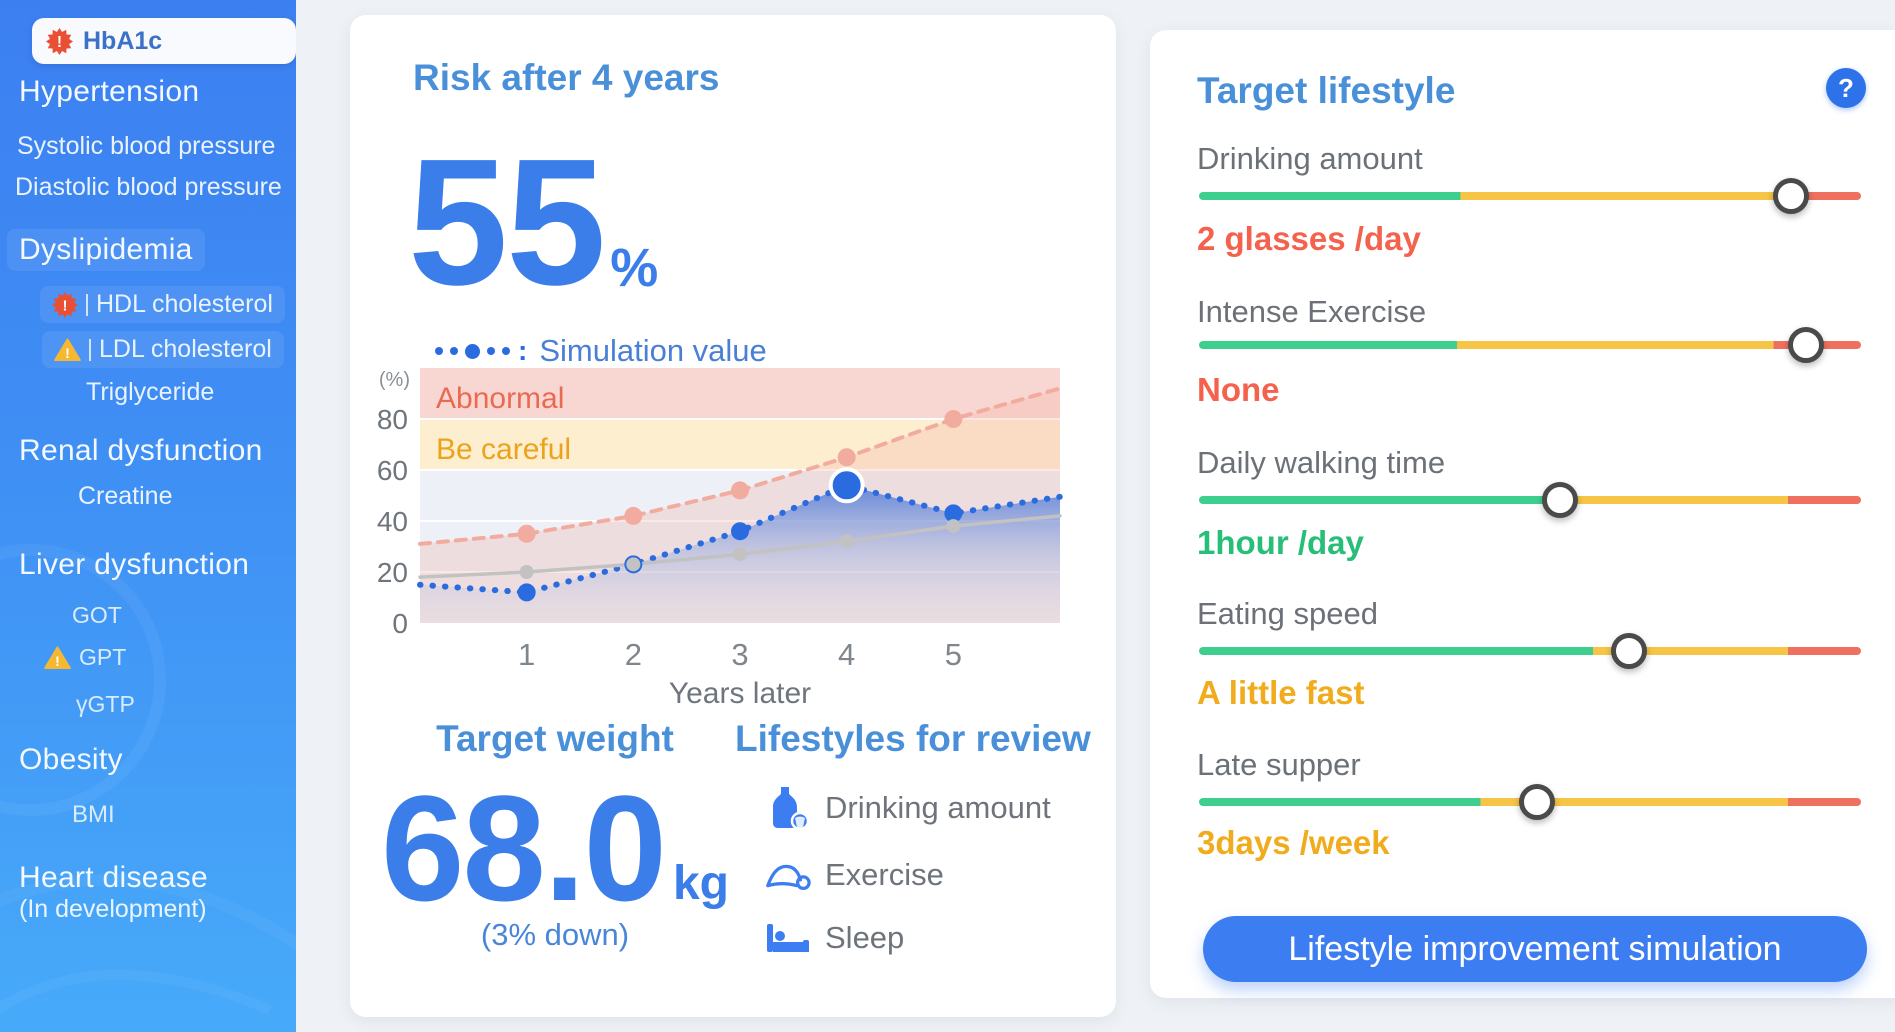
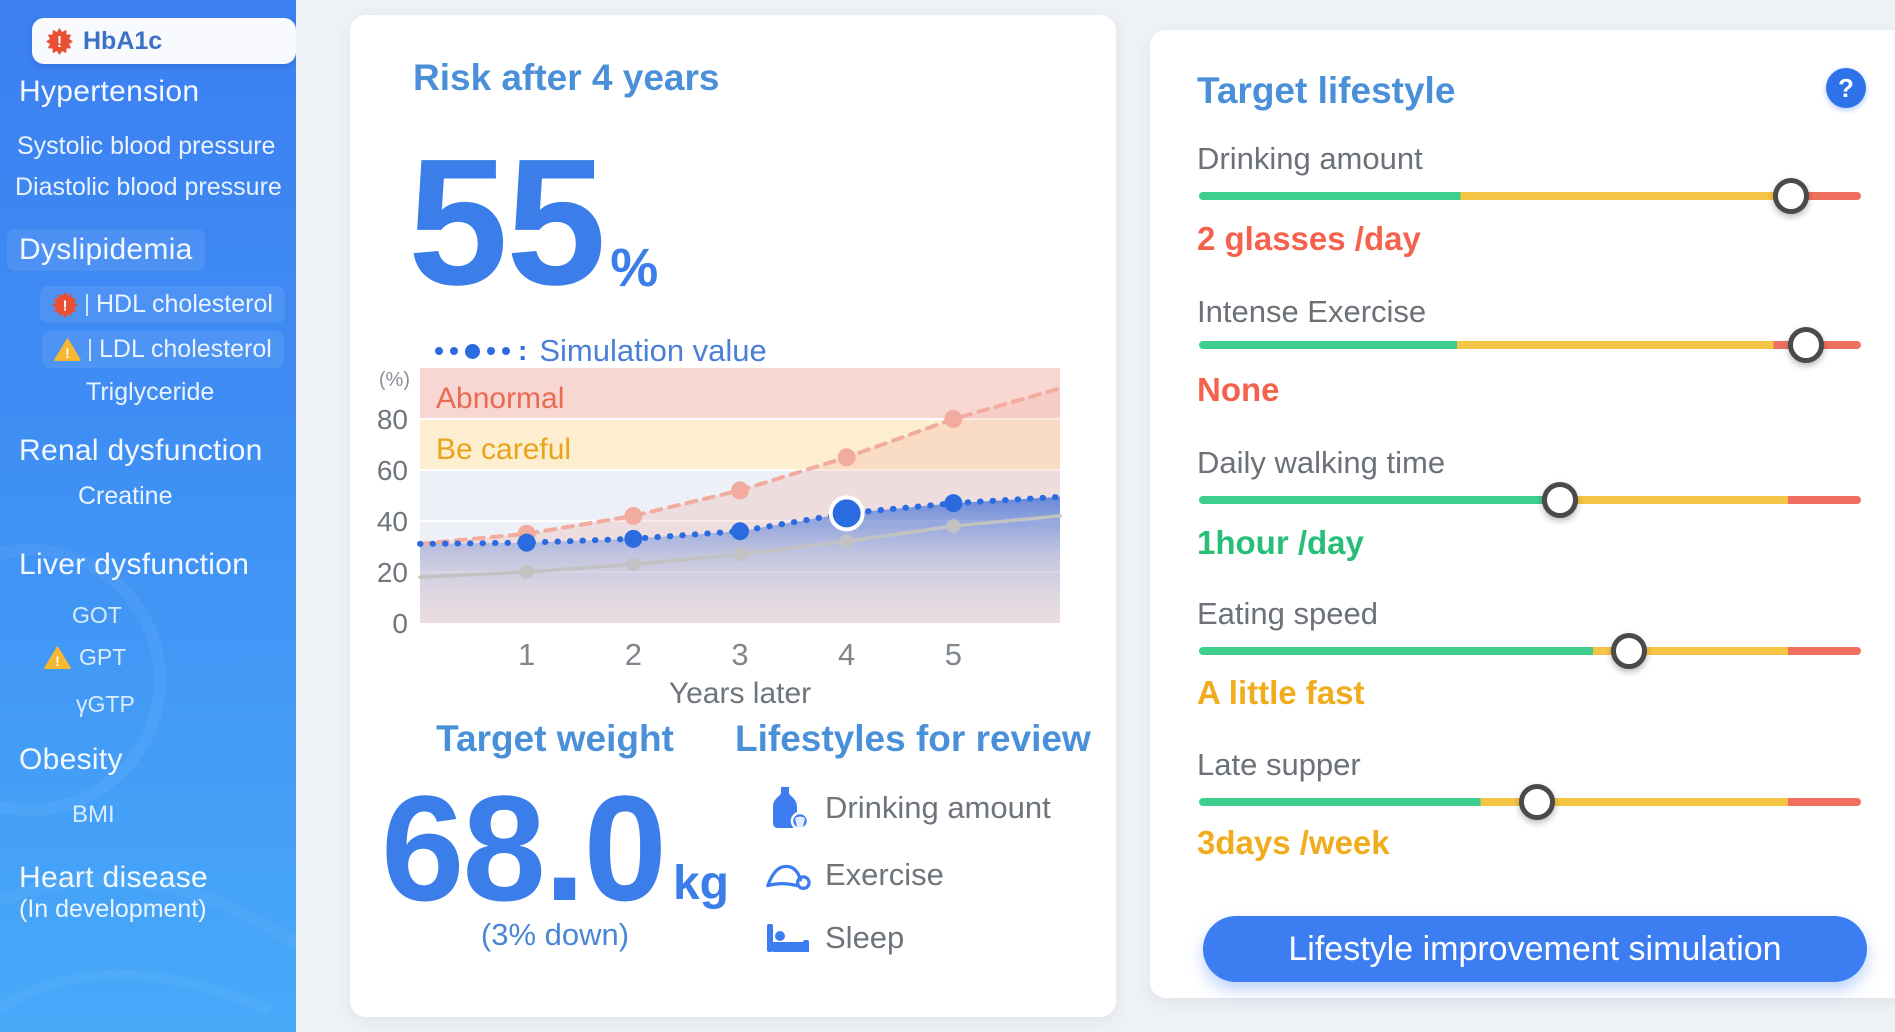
Simulation value/0: 15 -> 31
Simulation value/1: 12 -> 32
Simulation value/2: 23 -> 33
Simulation value/4: 54 -> 43
Simulation value/5: 43 -> 47
